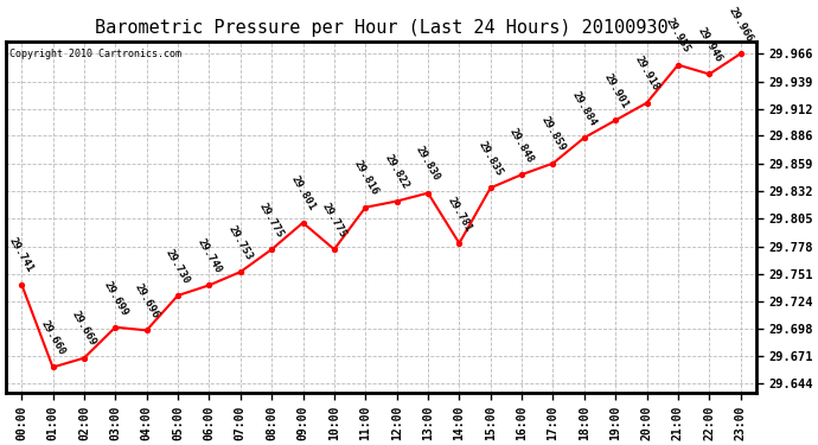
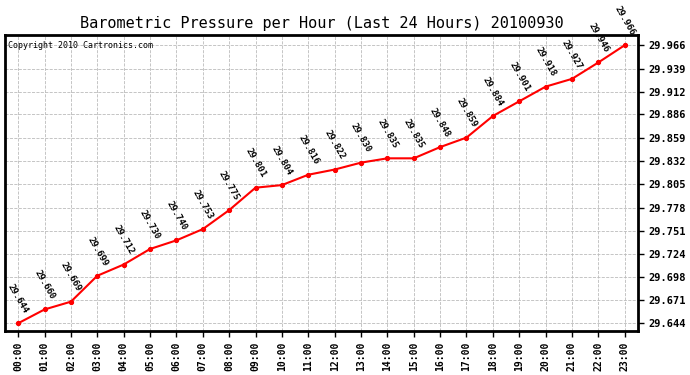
00:00: 29.741 -> 29.644
04:00: 29.696 -> 29.712
10:00: 29.775 -> 29.804
14:00: 29.781 -> 29.835
21:00: 29.955 -> 29.927
